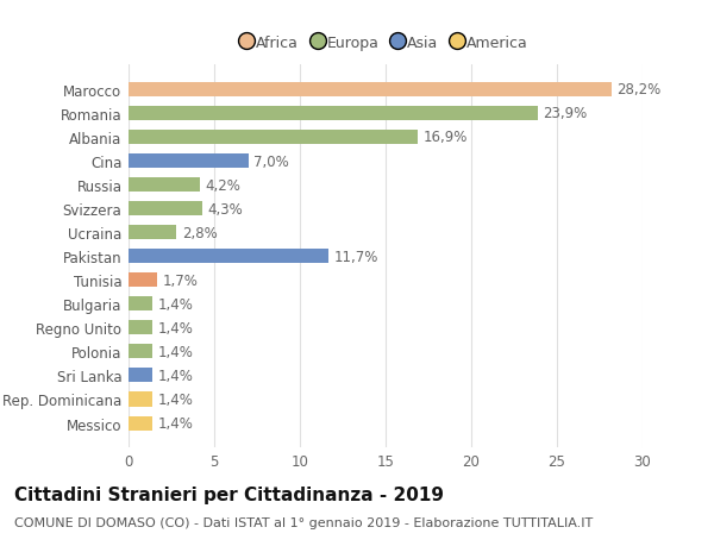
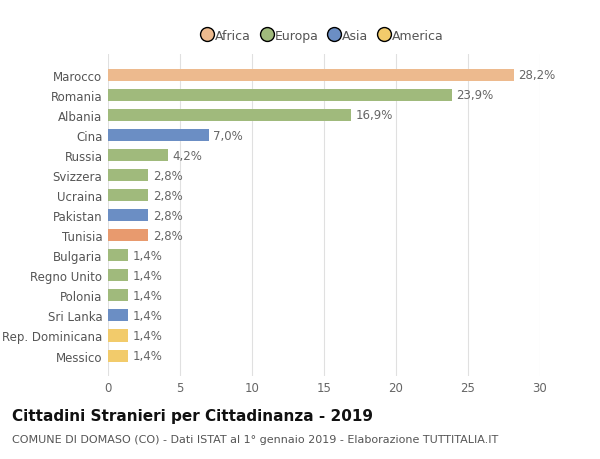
Svizzera: 4,3% -> 2,8%
Pakistan: 11,7% -> 2,8%
Tunisia: 1,7% -> 2,8%
